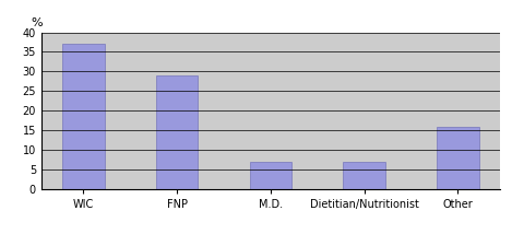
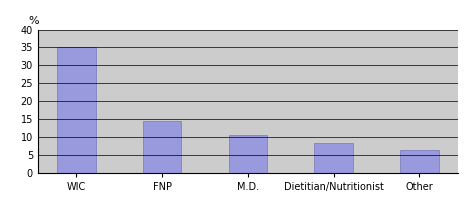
WIC: 37.0 -> 35.0
FNP: 29.0 -> 14.5
M.D.: 7.0 -> 10.5
Dietitian/Nutritionist: 7.0 -> 8.5
Other: 16.0 -> 6.5
